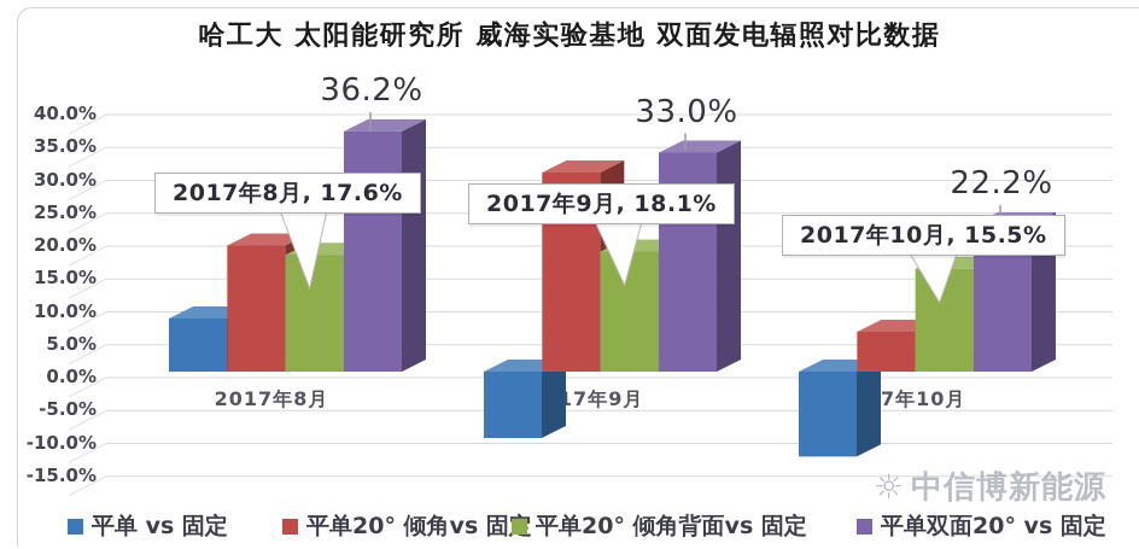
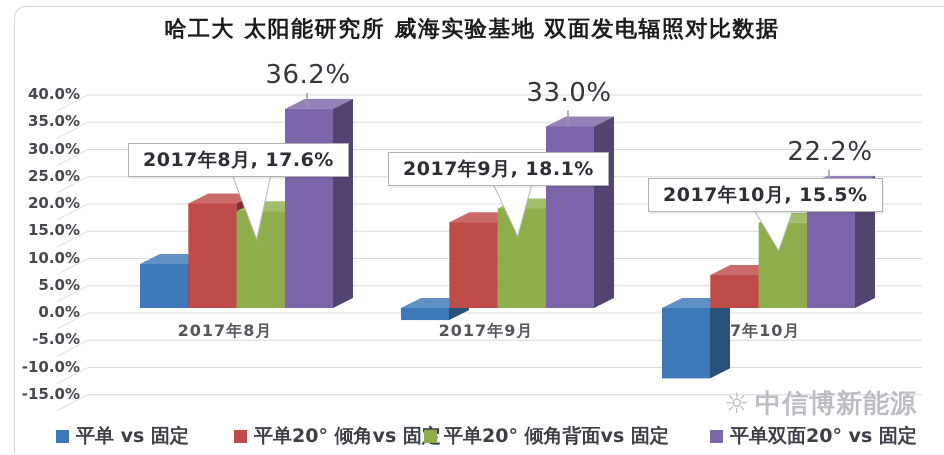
平单 vs 固定/2017年9月: -10% -> -2%
平单20° 倾角vs 固定/2017年9月: 30% -> 16%
